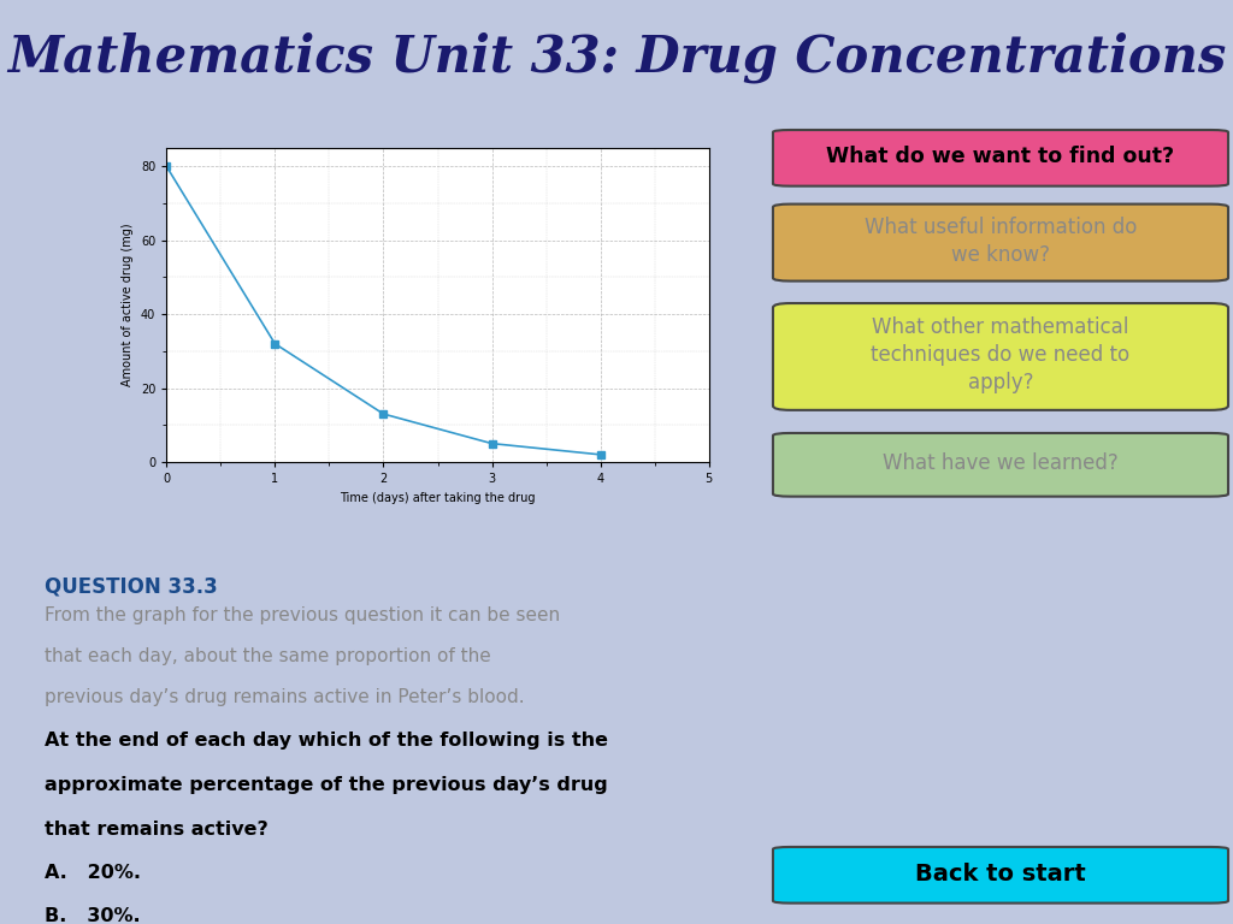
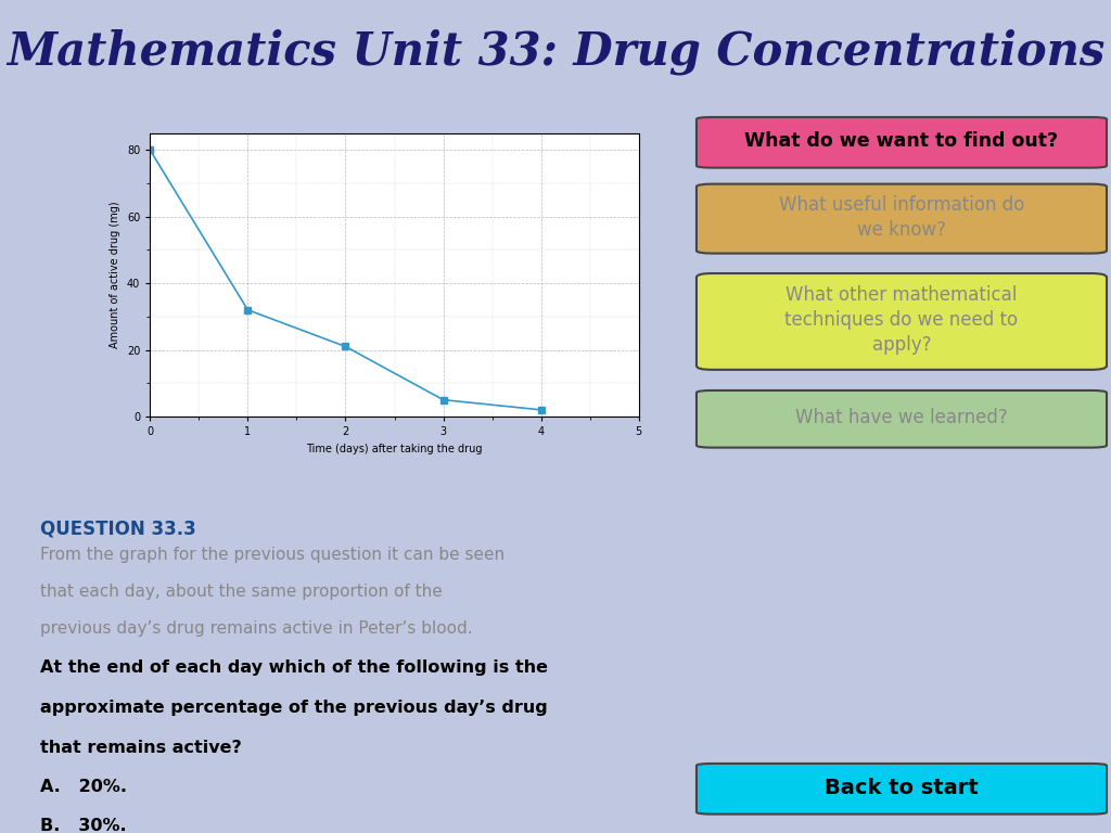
2: 13 -> 21
